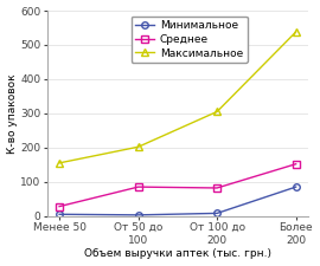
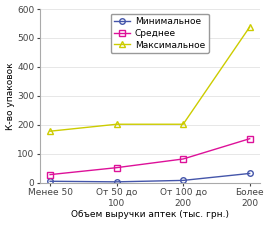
Максимальное/Менее 50: 155 -> 178
Среднее/От 50 до 100: 85 -> 52
Максимальное/От 100 до 200: 305 -> 202
Минимальное/Более 200: 85 -> 32
